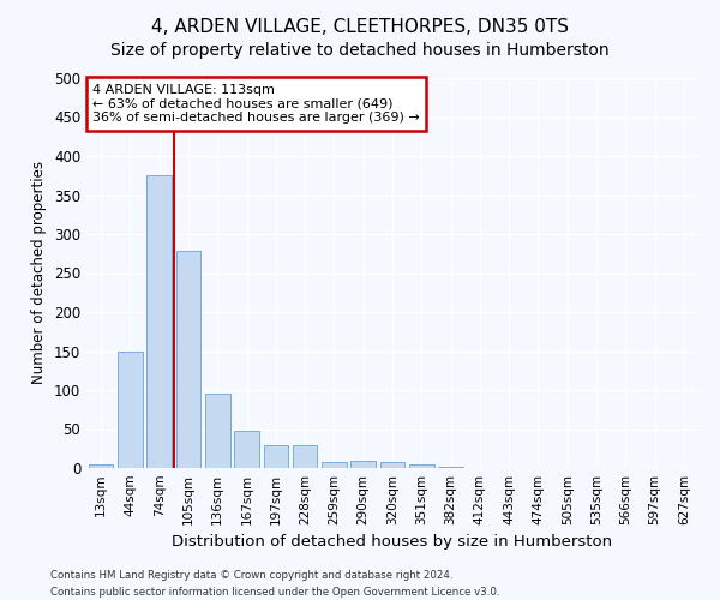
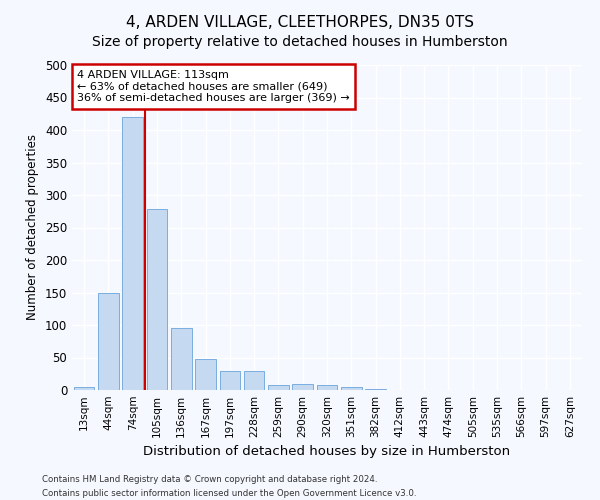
74sqm: 376 -> 420
